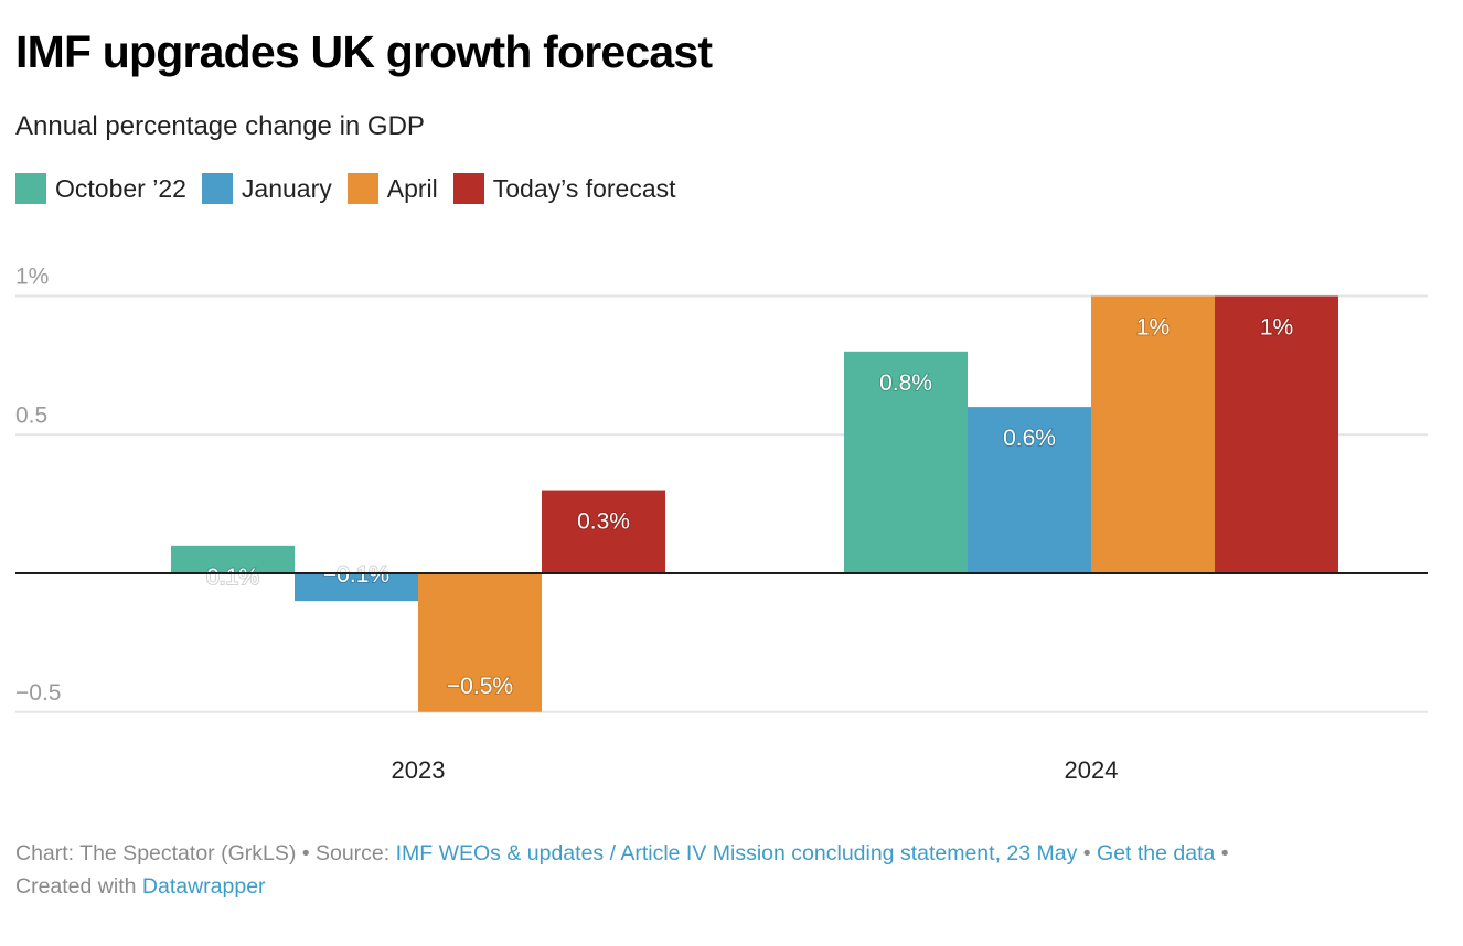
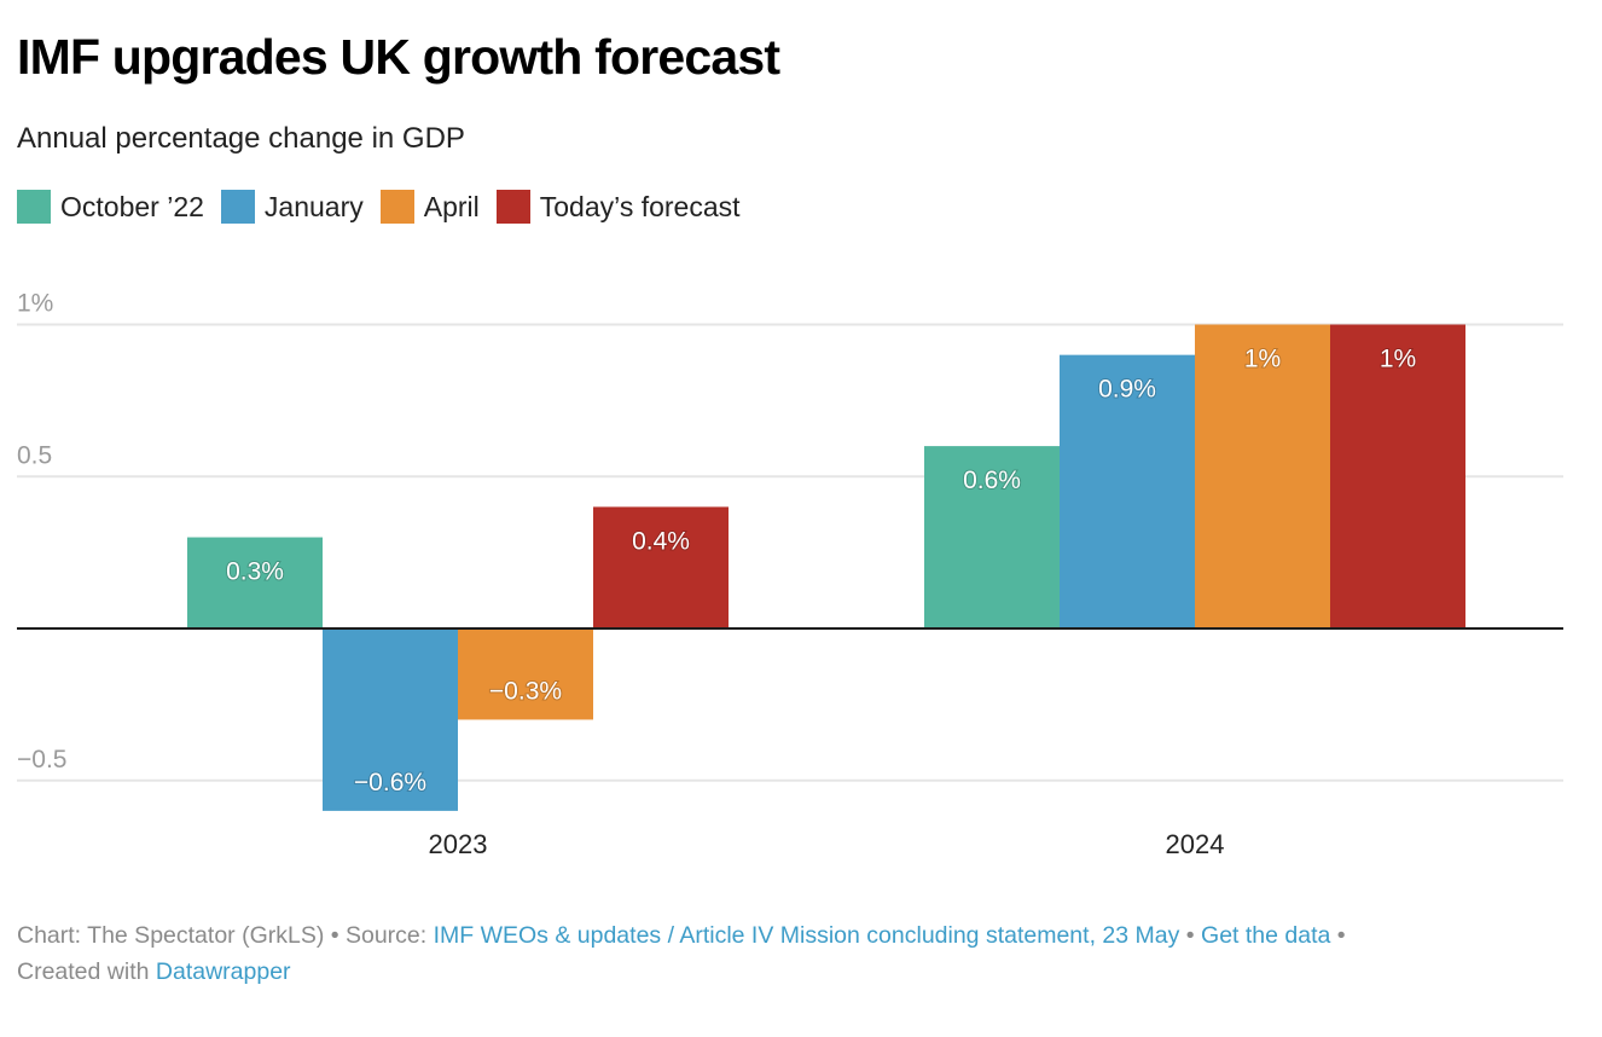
October ’22/2023: 0.1% -> 0.3%
January/2023: −0.1% -> −0.6%
April/2023: −0.5% -> −0.3%
Today’s forecast/2023: 0.3% -> 0.4%
October ’22/2024: 0.8% -> 0.6%
January/2024: 0.6% -> 0.9%
